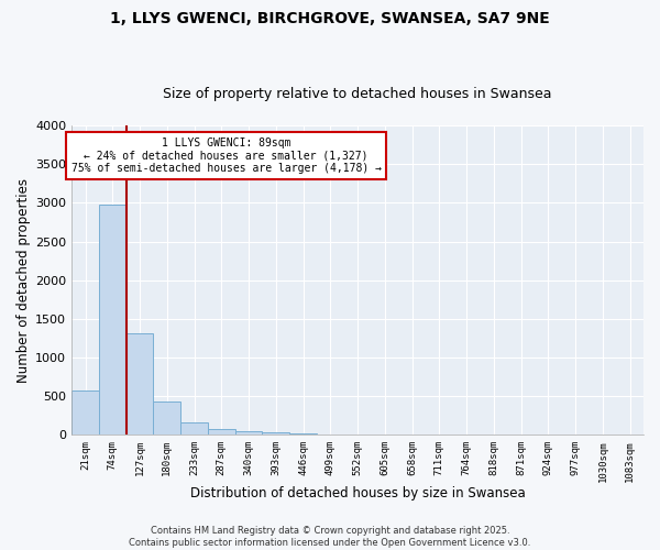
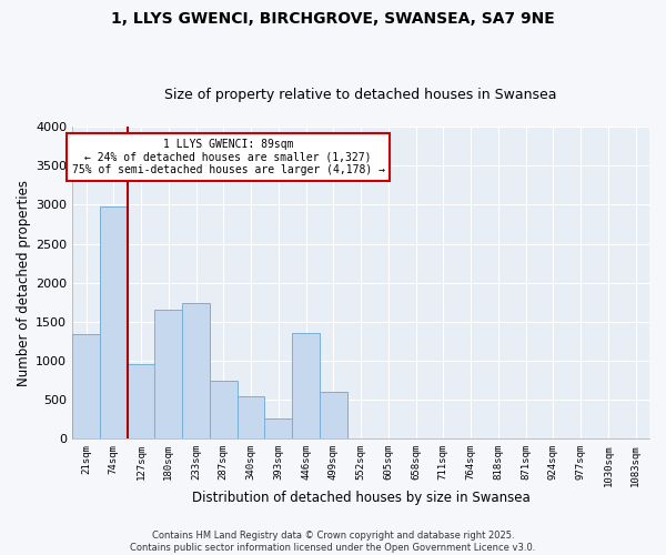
21sqm: 580 -> 1340
127sqm: 1320 -> 960
180sqm: 430 -> 1660
233sqm: 160 -> 1740
287sqm: 80 -> 740
340sqm: 50 -> 540
393sqm: 30 -> 260
446sqm: 20 -> 1360
499sqm: 10 -> 600
